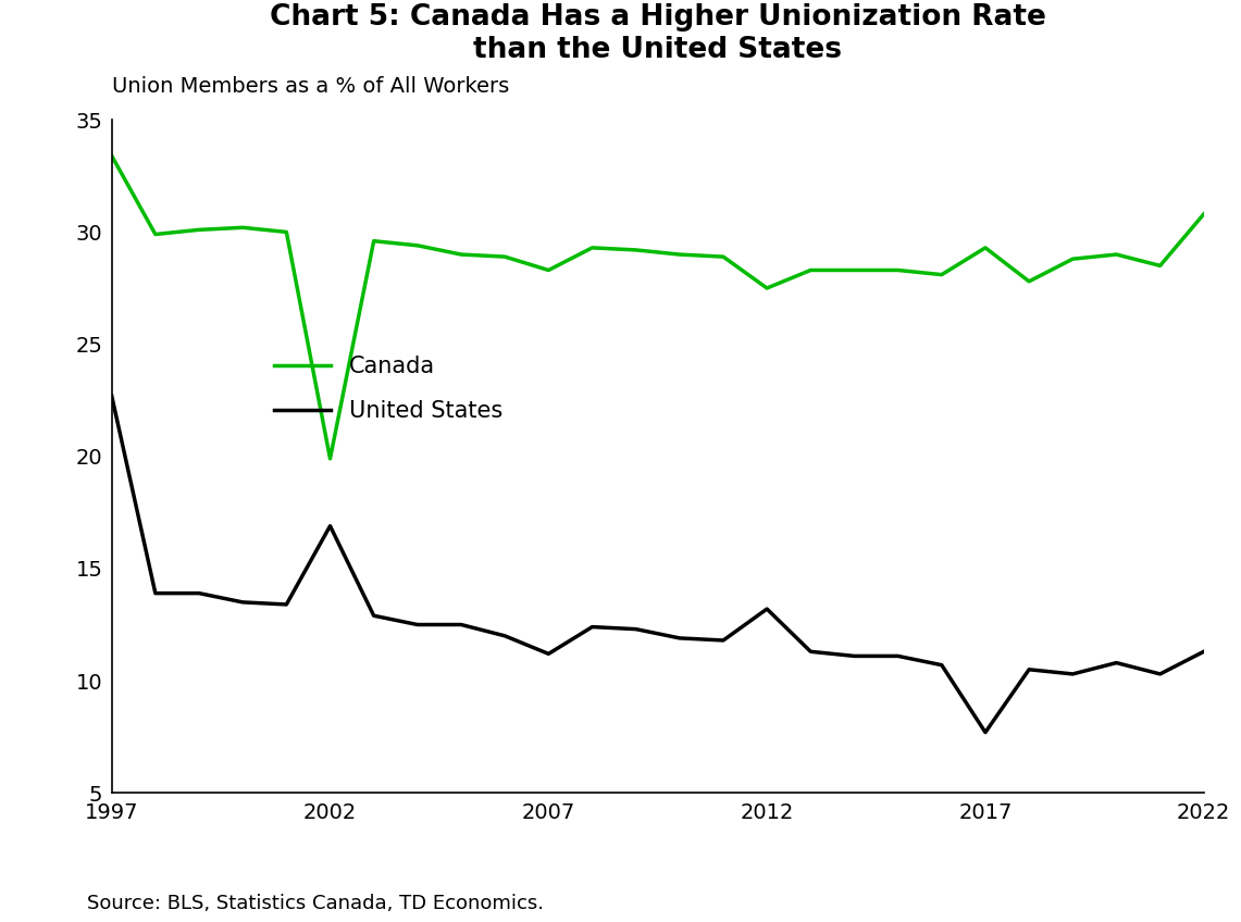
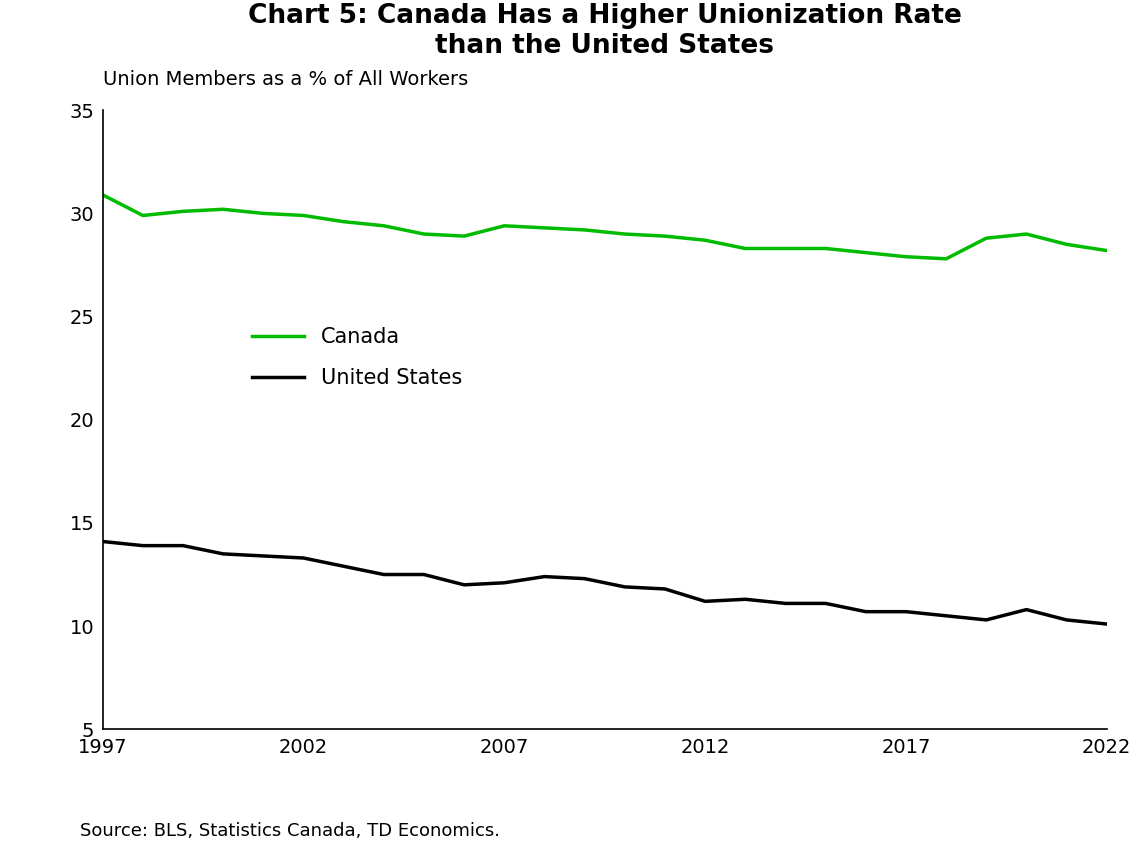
Canada/1997: 33.4 -> 30.9
United States/1997: 22.7 -> 14.1
Canada/2002: 19.9 -> 29.9
United States/2002: 16.9 -> 13.3
Canada/2007: 28.3 -> 29.4
United States/2007: 11.2 -> 12.1
Canada/2012: 27.5 -> 28.7
United States/2012: 13.2 -> 11.2
Canada/2017: 29.3 -> 27.9
United States/2017: 7.7 -> 10.7
Canada/2022: 30.8 -> 28.2
United States/2022: 11.3 -> 10.1
